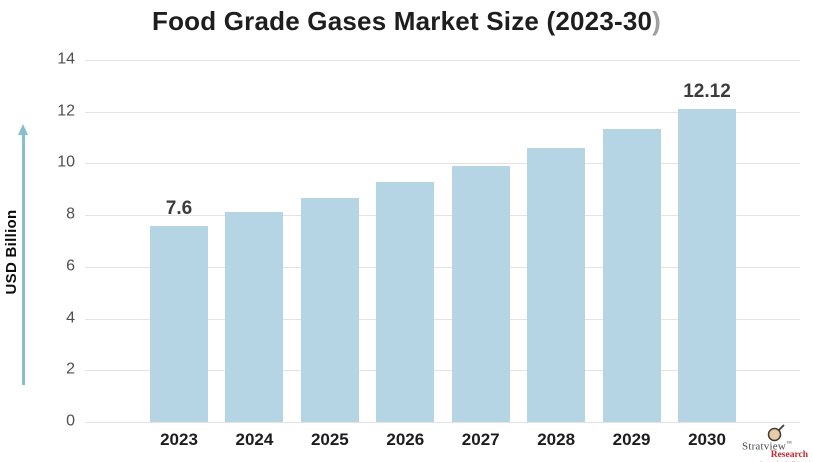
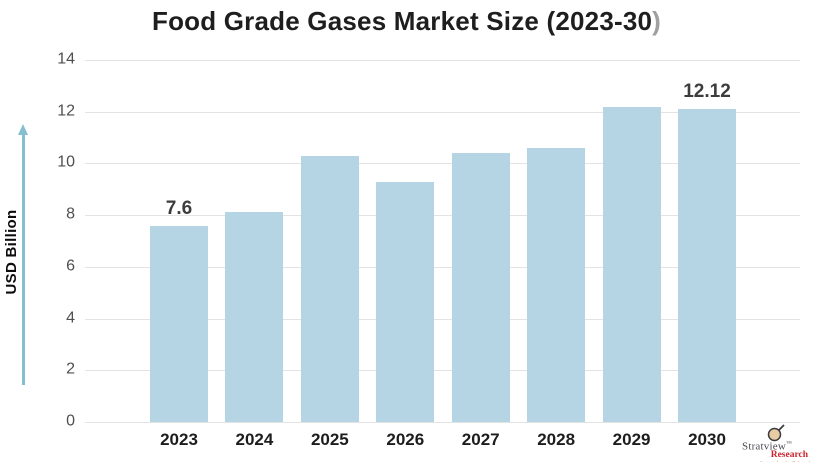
2025: 8.7 -> 10.3
2027: 9.9 -> 10.4
2029: 11.3 -> 12.2
